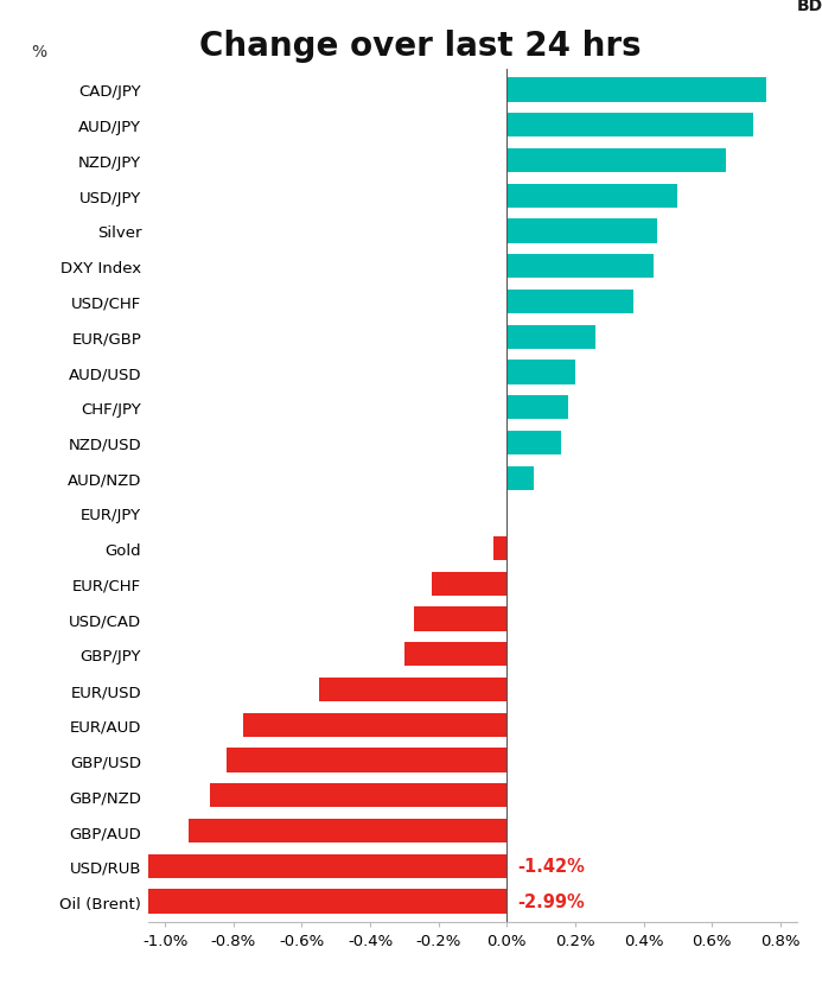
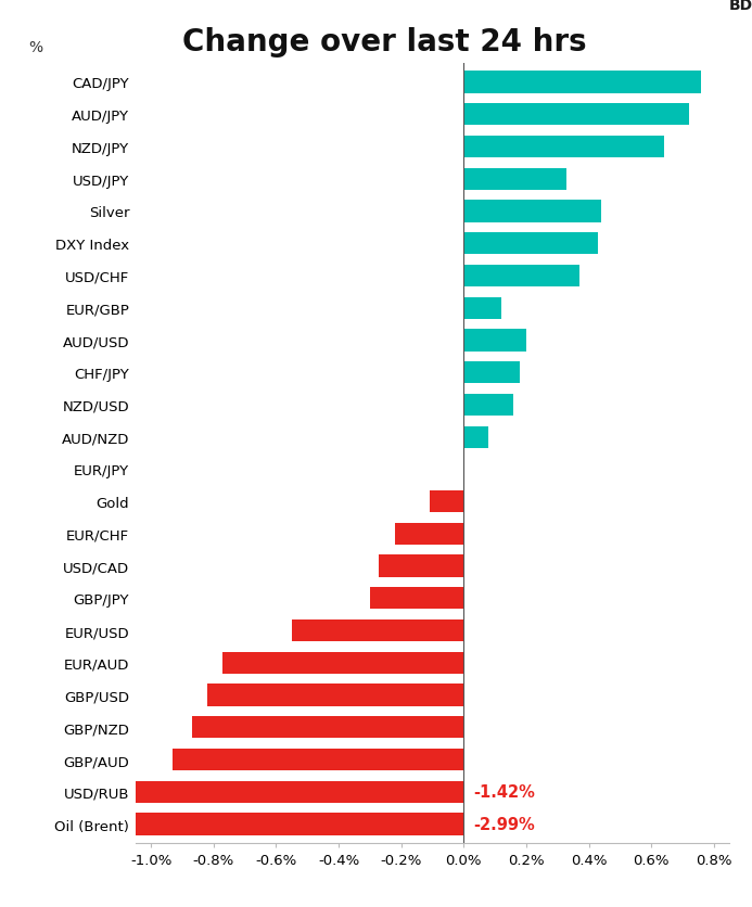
USD/JPY: 0.50% -> 0.33%
EUR/GBP: 0.26% -> 0.12%
Gold: -0.04% -> -0.11%
